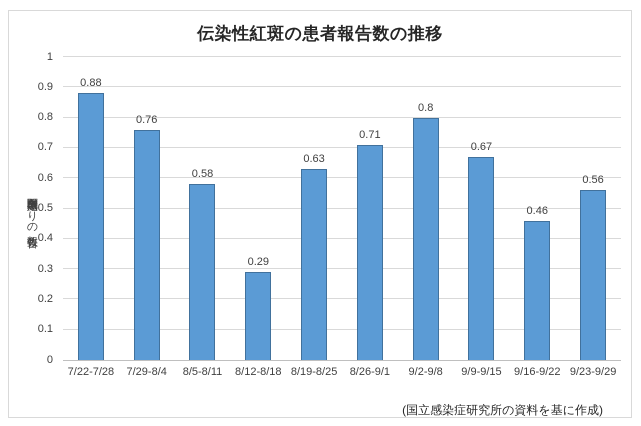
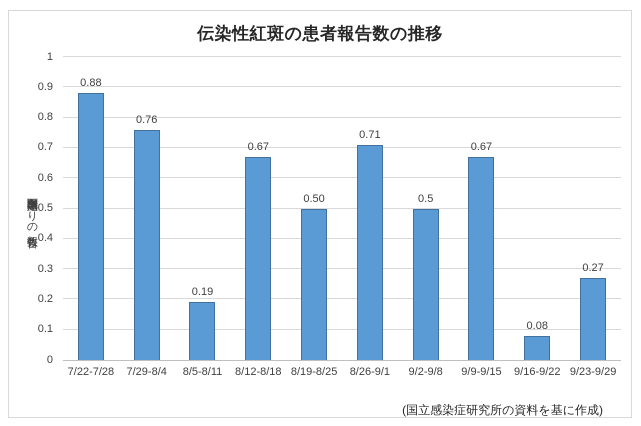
8/5-8/11: 0.58 -> 0.19
8/12-8/18: 0.29 -> 0.67
8/19-8/25: 0.63 -> 0.50
9/2-9/8: 0.8 -> 0.5
9/16-9/22: 0.46 -> 0.08
9/23-9/29: 0.56 -> 0.27
